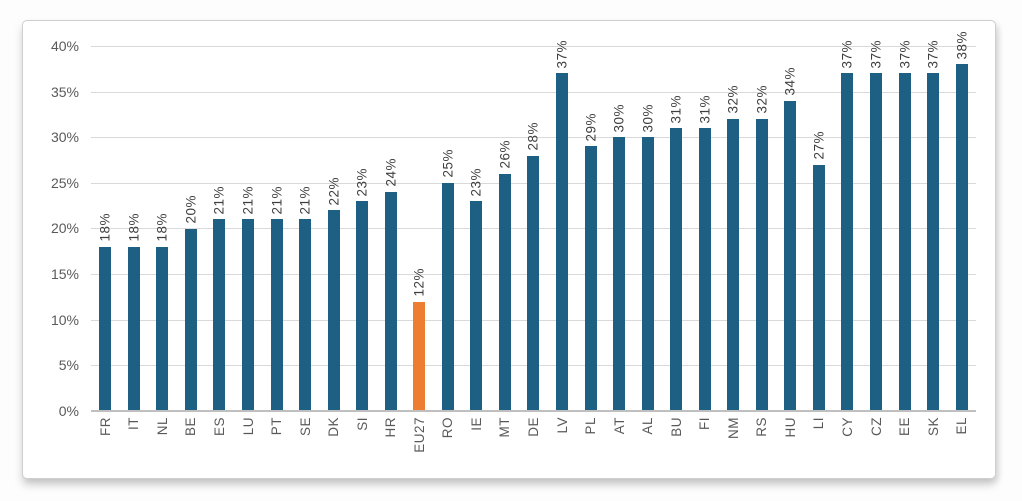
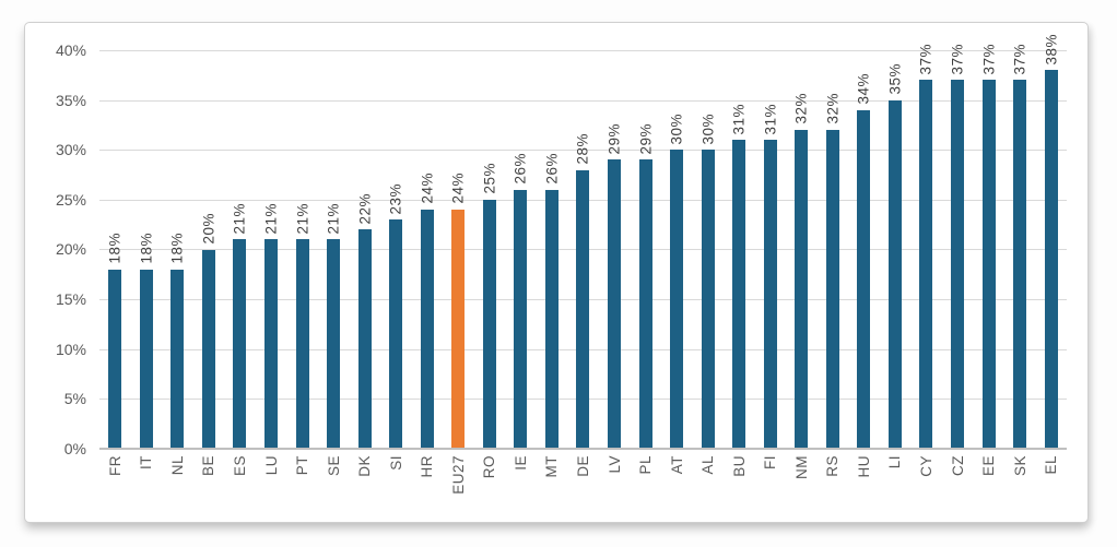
EU27: 12% -> 24%
IE: 23% -> 26%
LV: 37% -> 29%
LI: 27% -> 35%
